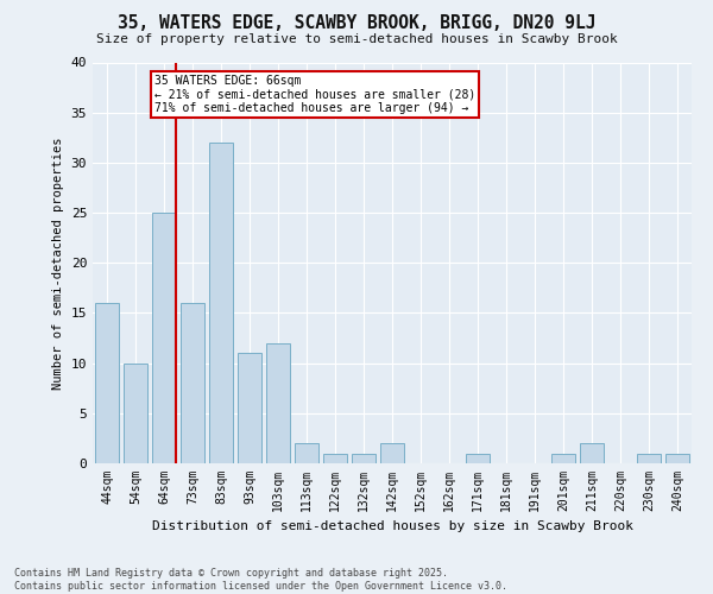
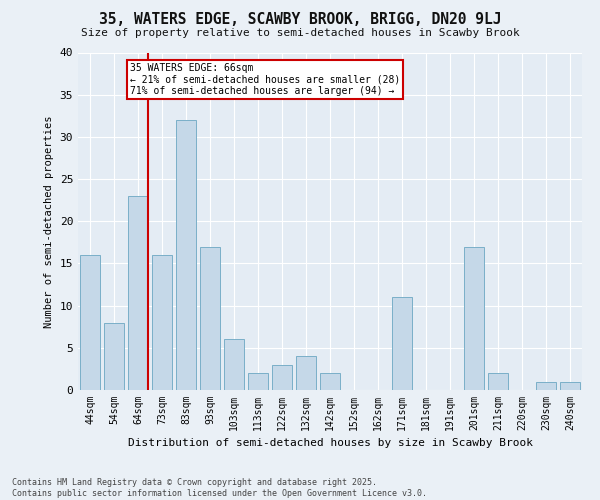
54sqm: 10 -> 8
64sqm: 25 -> 23
93sqm: 11 -> 17
103sqm: 12 -> 6
122sqm: 1 -> 3
132sqm: 1 -> 4
171sqm: 1 -> 11
201sqm: 1 -> 17
